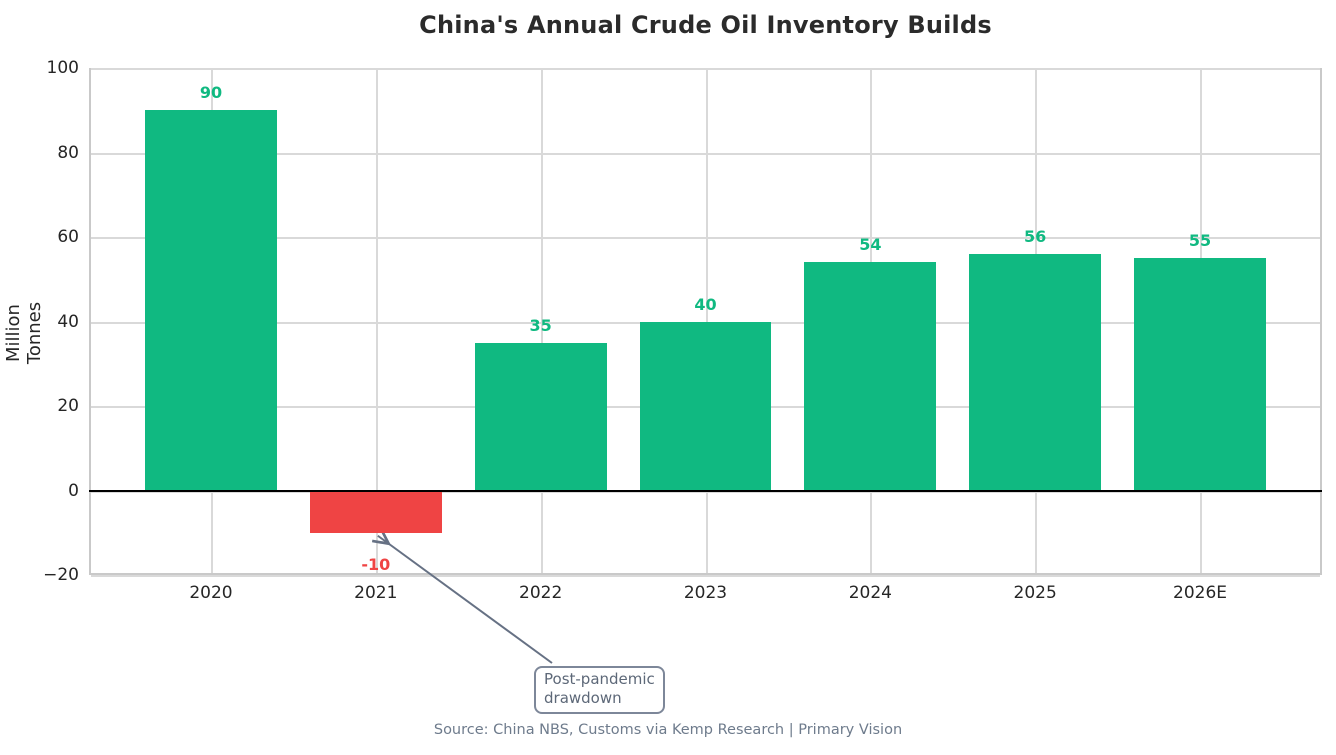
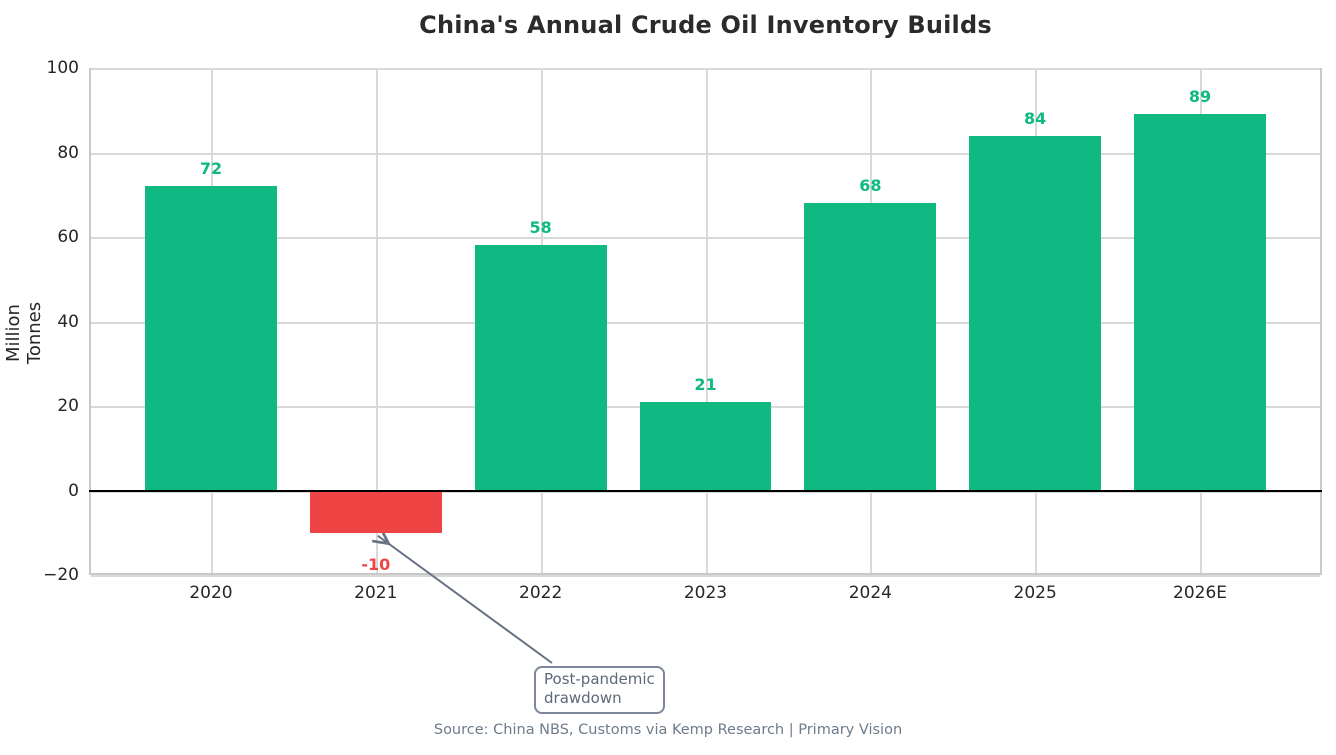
2020: 90 -> 72
2022: 35 -> 58
2023: 40 -> 21
2024: 54 -> 68
2025: 56 -> 84
2026E: 55 -> 89
